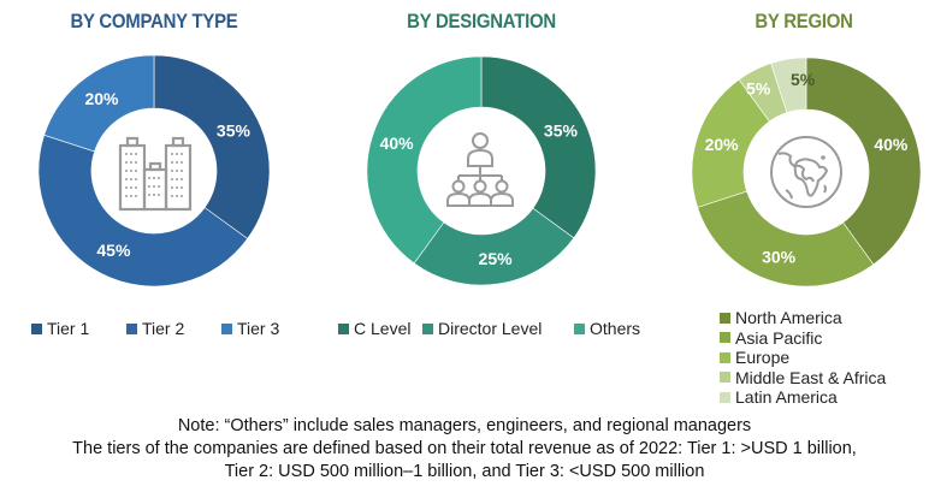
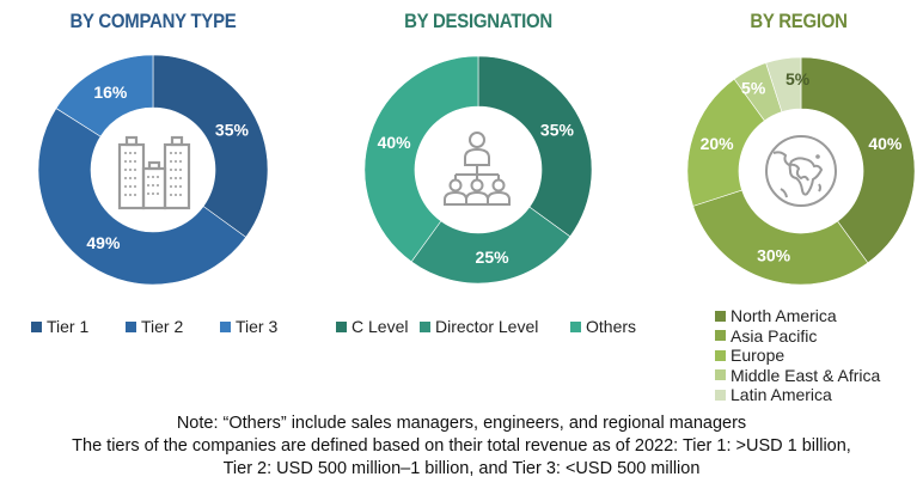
BY COMPANY TYPE/Tier 2: 45% -> 49%
BY COMPANY TYPE/Tier 3: 20% -> 16%
